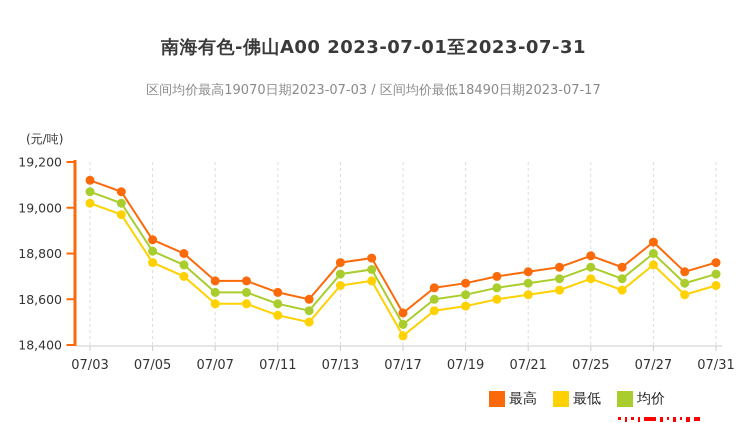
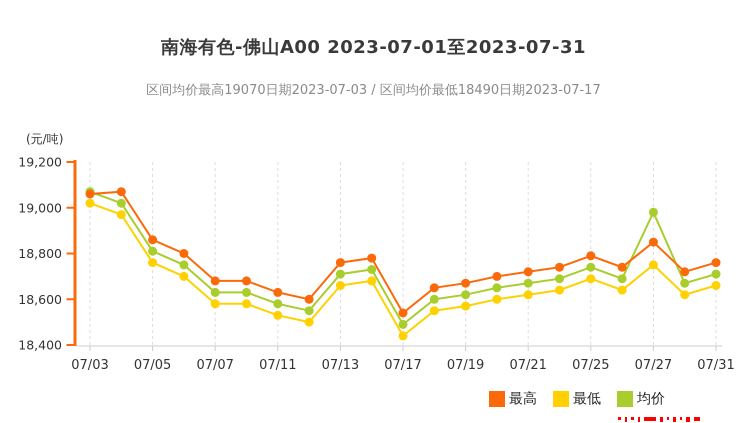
最高/07/03: 19120 -> 19060
均价/07/27: 18800 -> 18980
